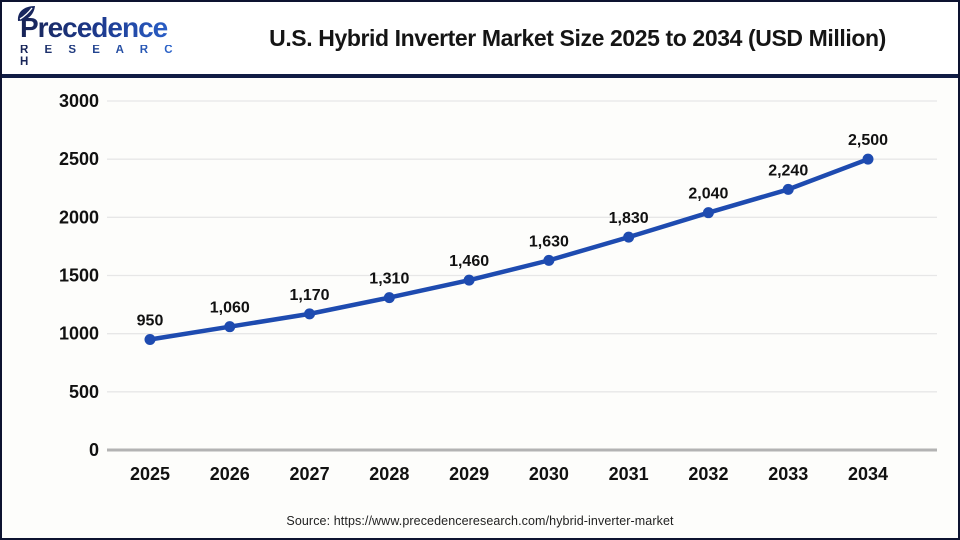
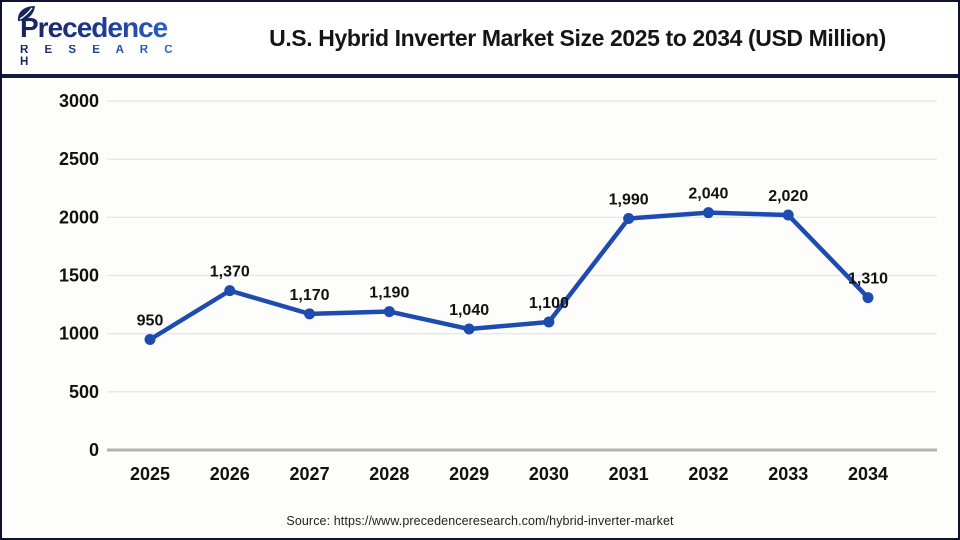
2026: 1,060 -> 1,370
2028: 1,310 -> 1,190
2029: 1,460 -> 1,040
2030: 1,630 -> 1,100
2031: 1,830 -> 1,990
2033: 2,240 -> 2,020
2034: 2,500 -> 1,310
